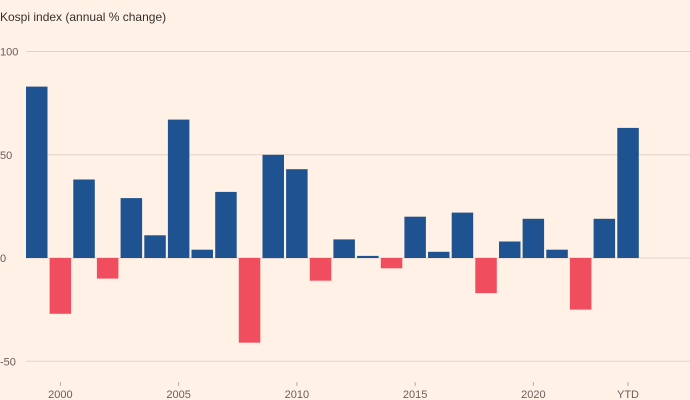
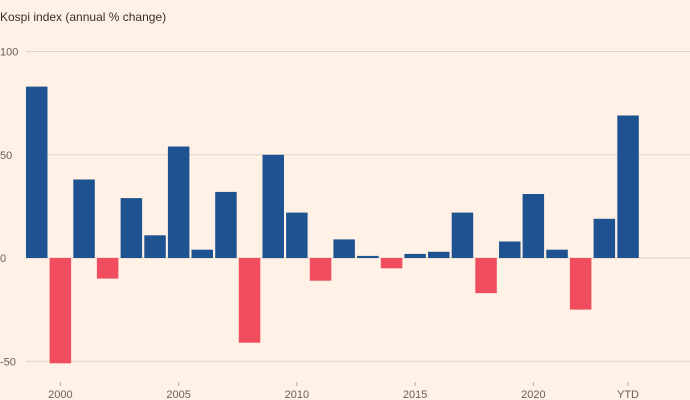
2000: -27 -> -51
2005: 67 -> 54
2010: 43 -> 22
2015: 20 -> 2
2020: 19 -> 31
YTD: 63 -> 69
